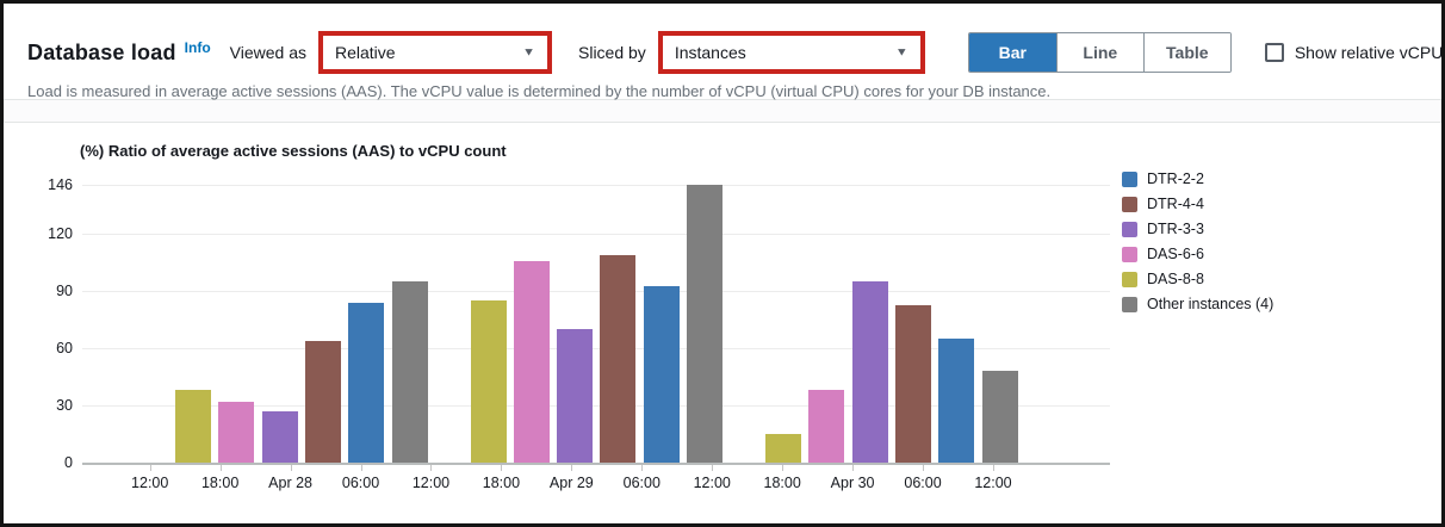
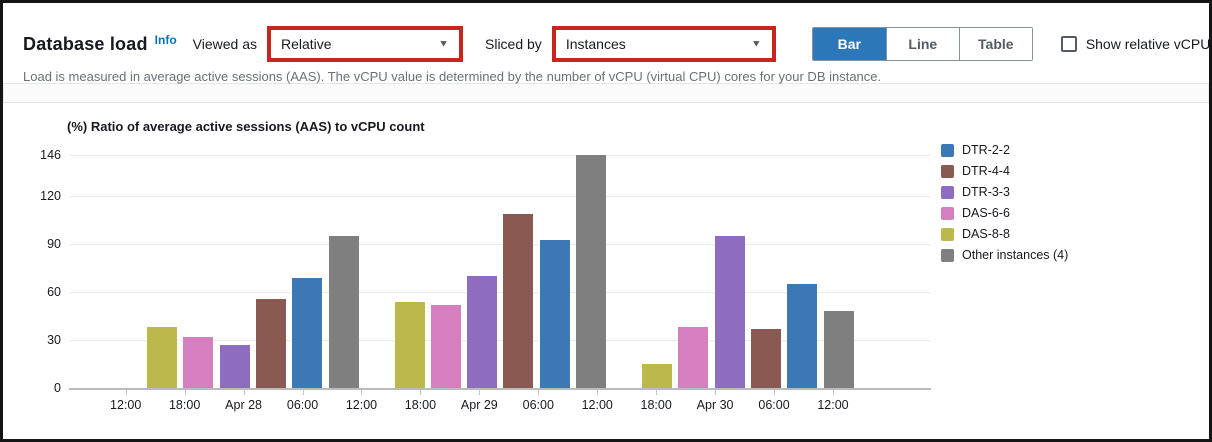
DTR-2-2/Apr 28: 84 -> 69
DTR-4-4/Apr 28: 64 -> 56
DAS-6-6/Apr 29: 106 -> 52
DAS-8-8/Apr 29: 85 -> 54
DTR-4-4/Apr 30: 83 -> 37
